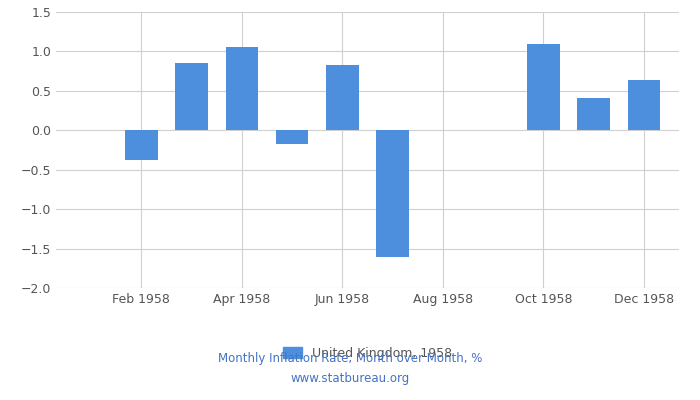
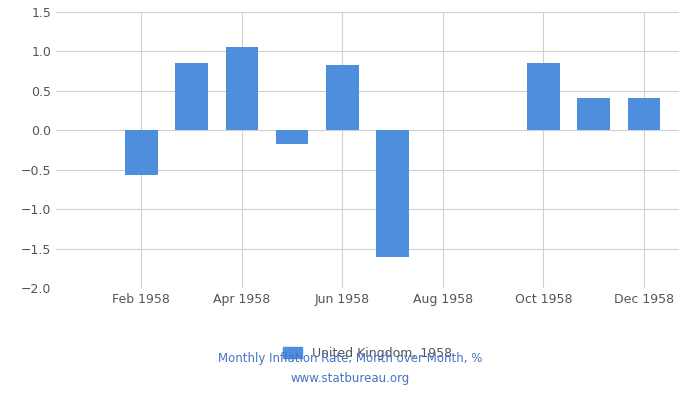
Feb 1958: -0.38 -> -0.57
Oct 1958: 1.10 -> 0.85
Dec 1958: 0.64 -> 0.41
